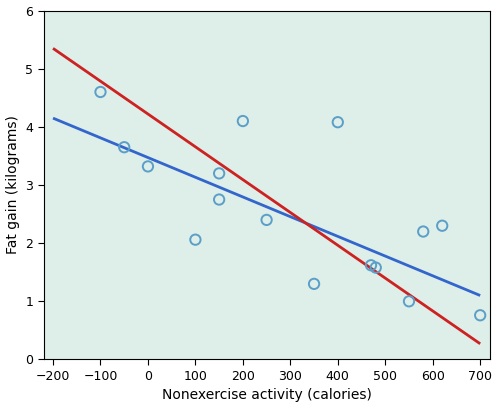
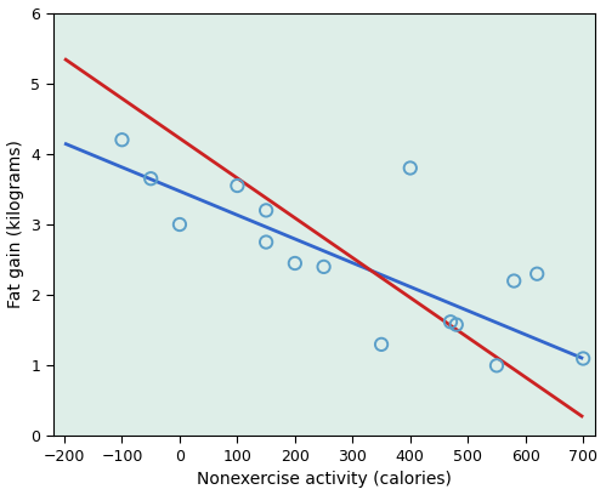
−100: 4.60 -> 4.20
0: 3.32 -> 3.00
100: 2.06 -> 3.55
200: 4.10 -> 2.45
400: 4.08 -> 3.80
700: 0.76 -> 1.10
